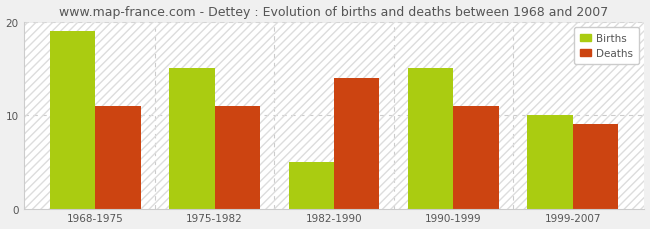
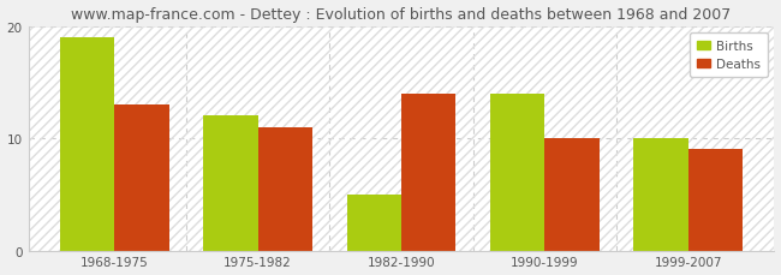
Deaths/1968-1975: 11 -> 13
Births/1975-1982: 15 -> 12
Births/1990-1999: 15 -> 14
Deaths/1990-1999: 11 -> 10
